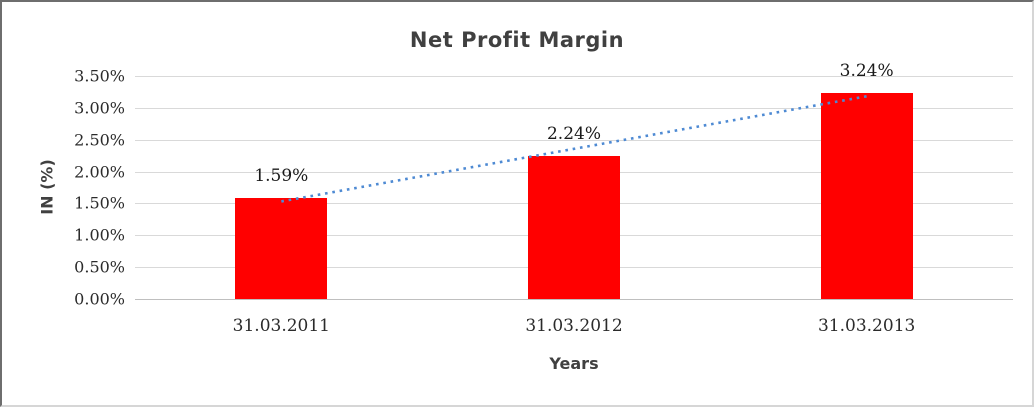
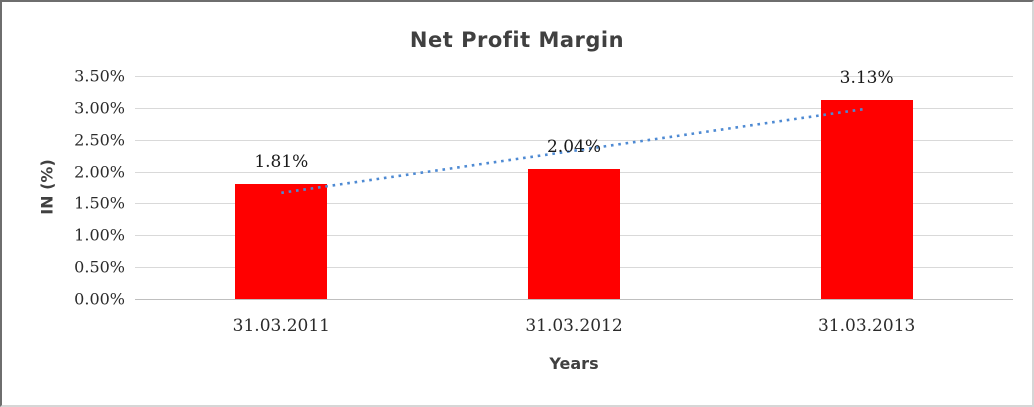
31.03.2011: 1.59% -> 1.81%
31.03.2012: 2.24% -> 2.04%
31.03.2013: 3.24% -> 3.13%
